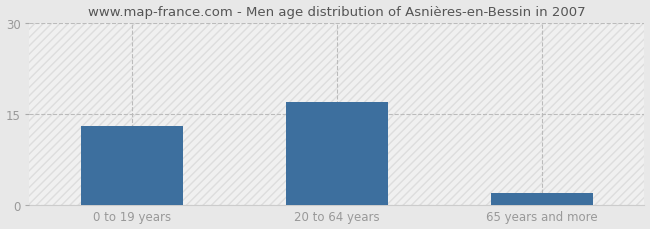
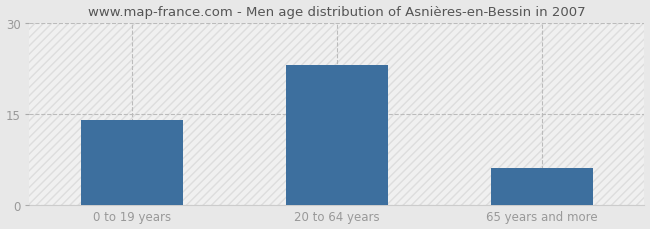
0 to 19 years: 13 -> 14
20 to 64 years: 17 -> 23
65 years and more: 2 -> 6
